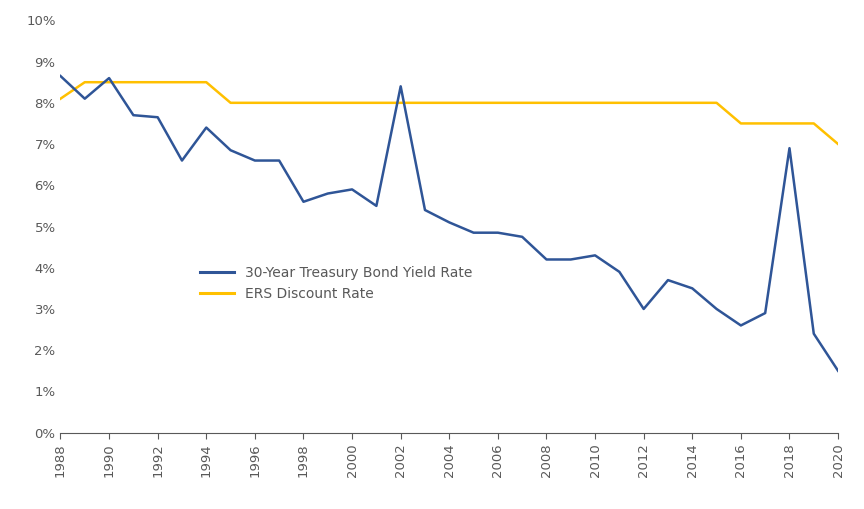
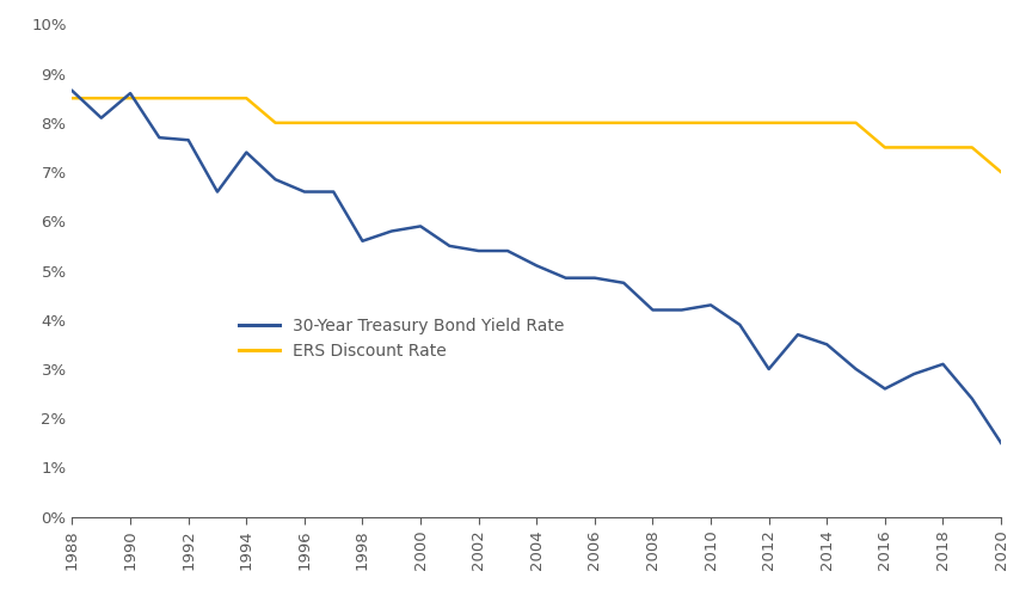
ERS Discount Rate/1988: 8.1% -> 8.5%
30-Year Treasury Bond Yield Rate/2002: 8.40% -> 5.40%
30-Year Treasury Bond Yield Rate/2018: 6.90% -> 3.10%
